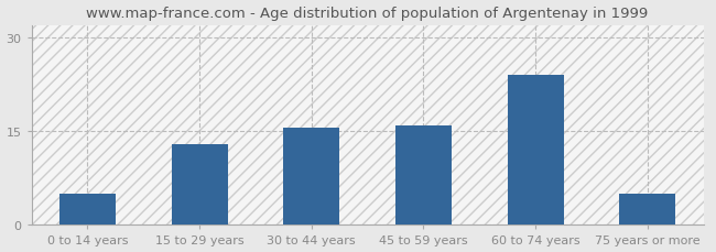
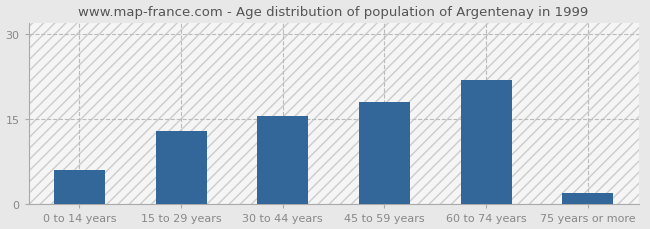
0 to 14 years: 5.0 -> 6.0
45 to 59 years: 16.0 -> 18.0
60 to 74 years: 24.0 -> 22.0
75 years or more: 5.0 -> 2.0
